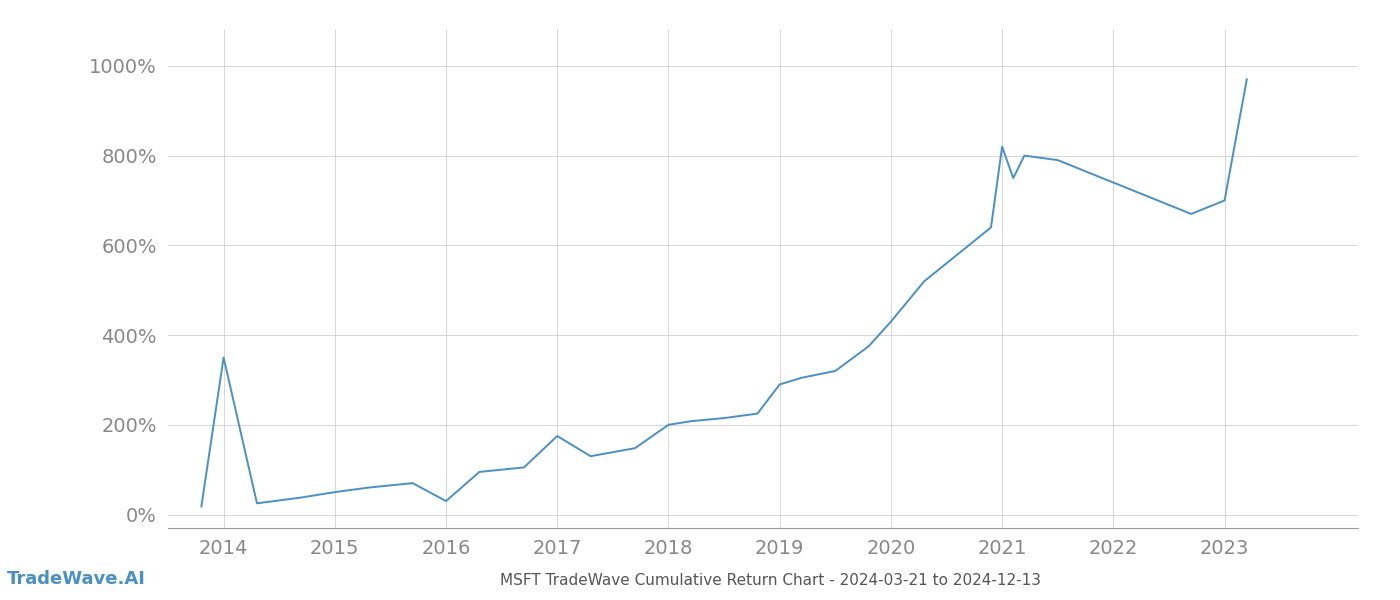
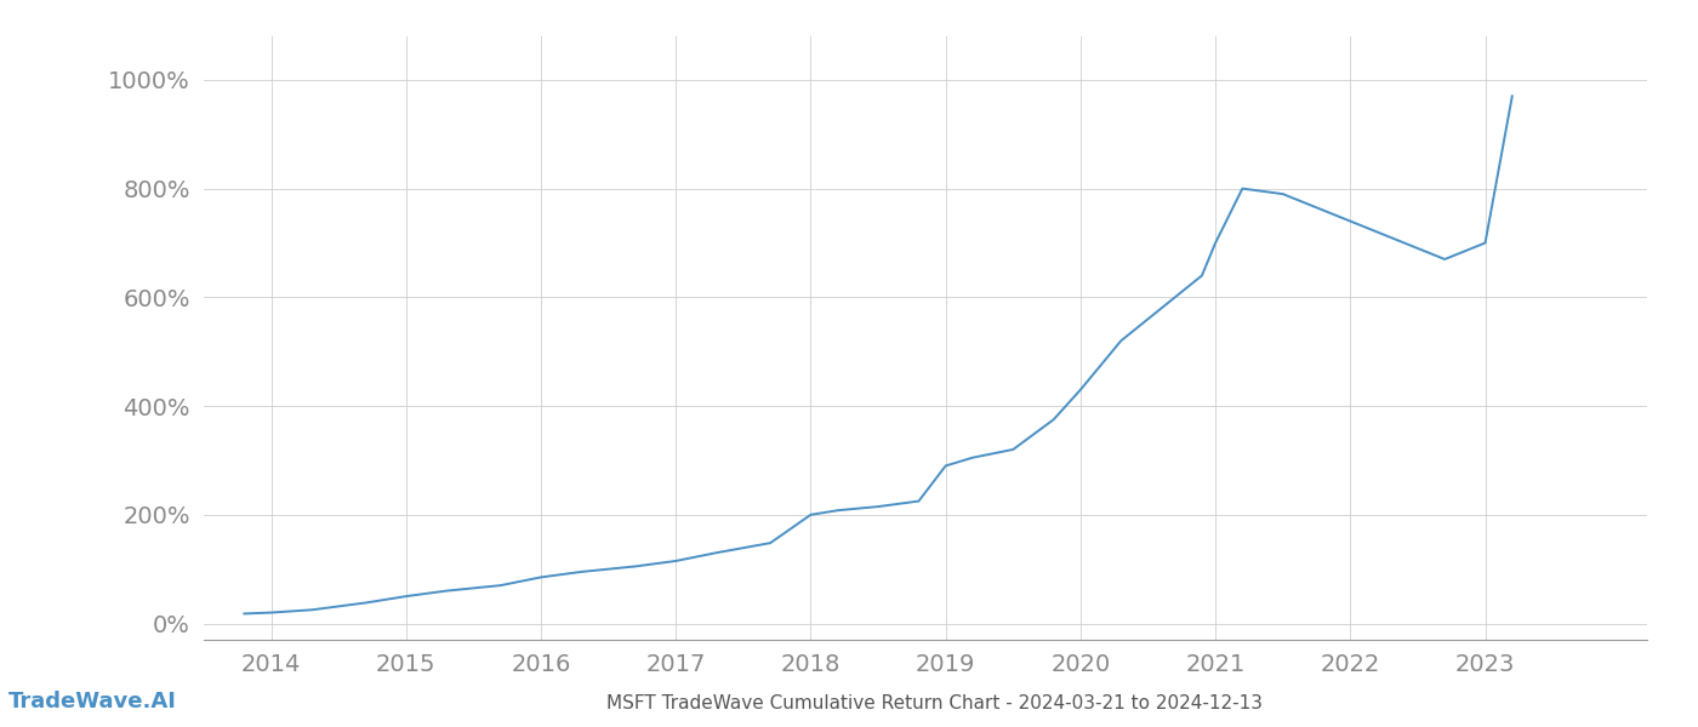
2014: 350% -> 20%
2016: 30% -> 85%
2017: 175% -> 115%
2021: 820% -> 700%
